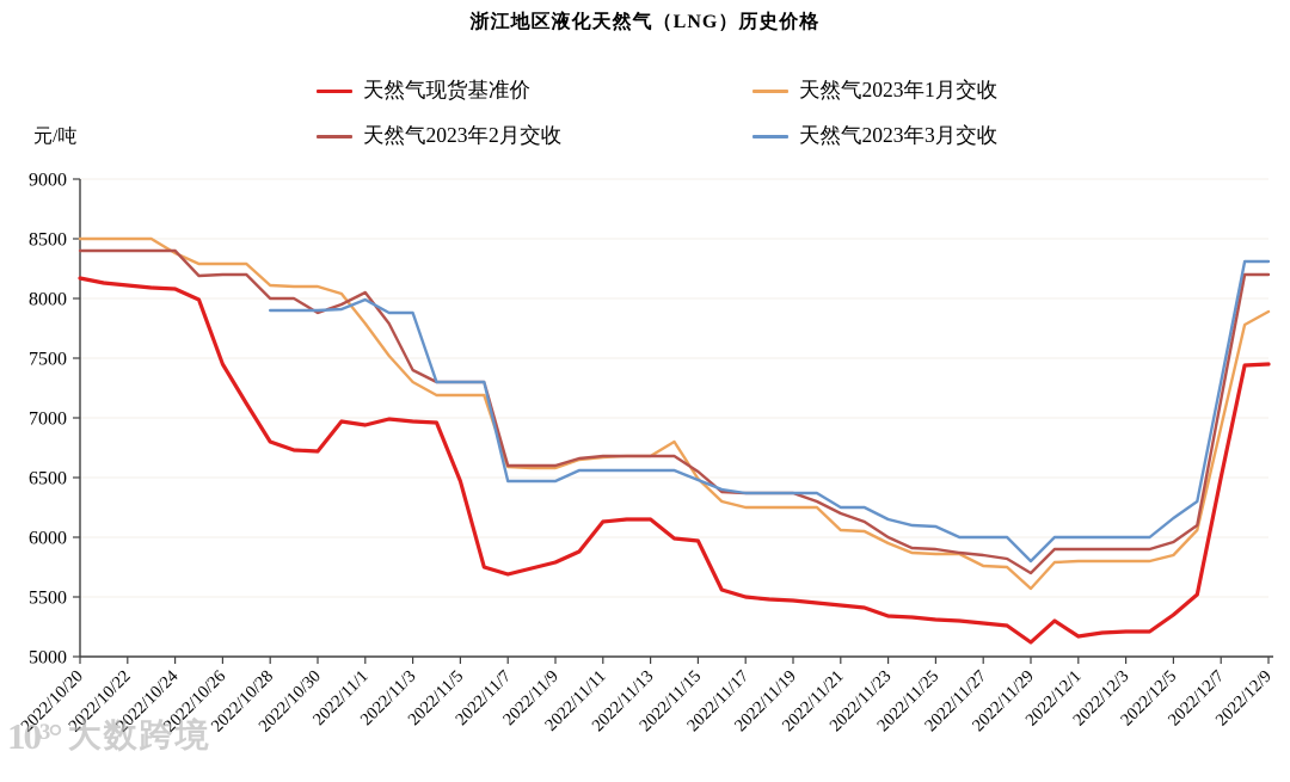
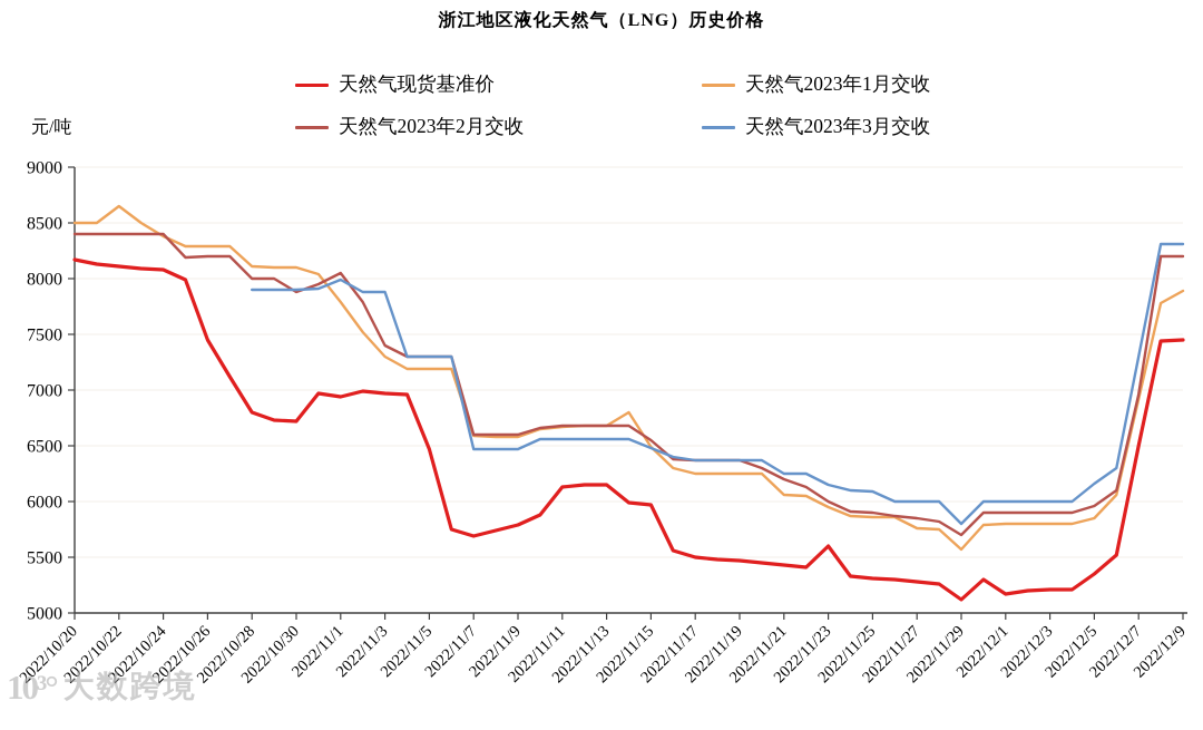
天然气2023年1月交收/2022/10/22: 8500 -> 8650
天然气现货基准价/2022/11/23: 5340 -> 5600
天然气2023年2月交收/2022/12/7: 7150 -> 6960
